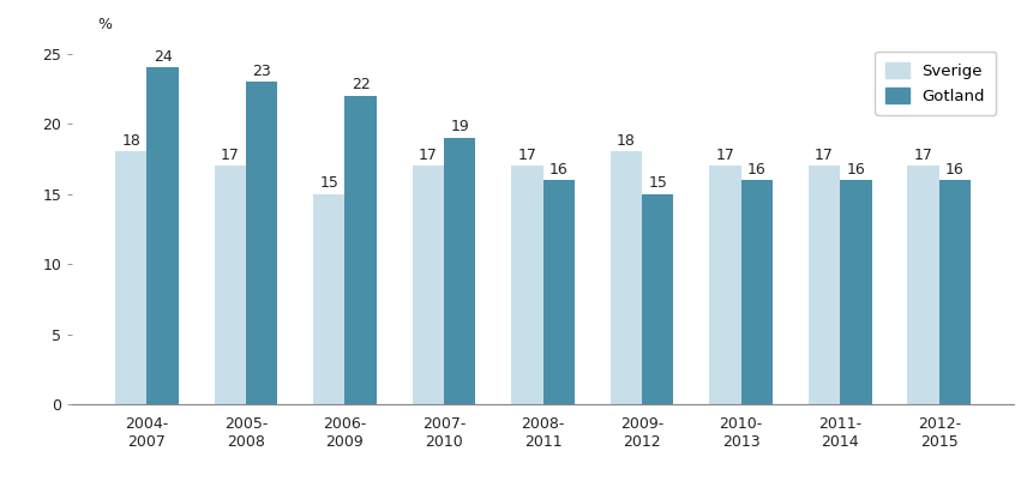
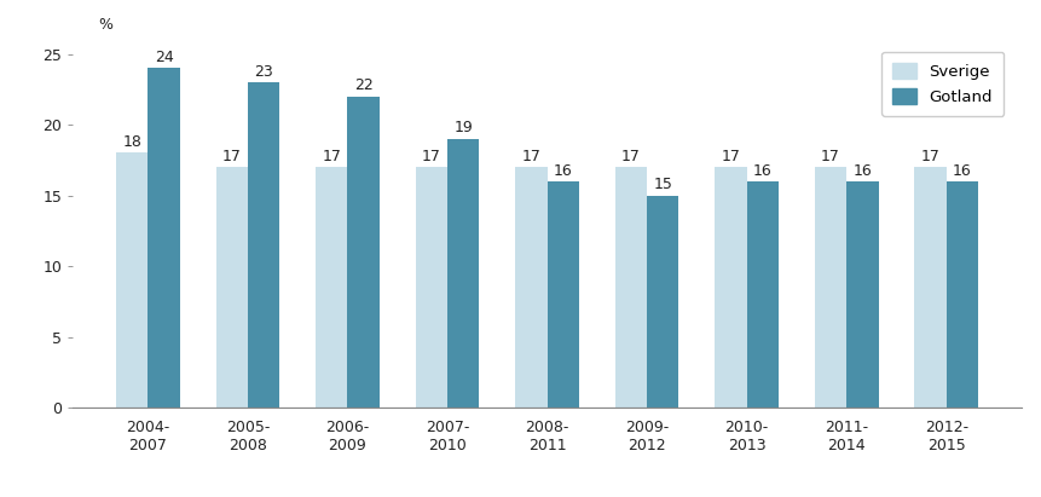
Sverige/2006- 2009: 15 -> 17
Sverige/2009- 2012: 18 -> 17
